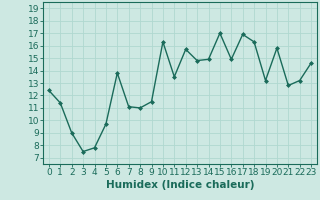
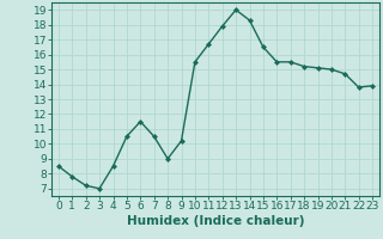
0: 12.4 -> 8.5
1: 11.4 -> 7.8
2: 9.0 -> 7.2
3: 7.5 -> 7.0
4: 7.8 -> 8.5
5: 9.7 -> 10.5
6: 13.8 -> 11.5
7: 11.1 -> 10.5
8: 11.0 -> 9.0
9: 11.5 -> 10.2
10: 16.3 -> 15.5
11: 13.5 -> 16.7
12: 15.7 -> 17.9
13: 14.8 -> 19.0
14: 14.9 -> 18.3
15: 17.0 -> 16.5
16: 14.9 -> 15.5
17: 16.9 -> 15.5
18: 16.3 -> 15.2
19: 13.2 -> 15.1
20: 15.8 -> 15.0
21: 12.8 -> 14.7
22: 13.2 -> 13.8
23: 14.6 -> 13.9
